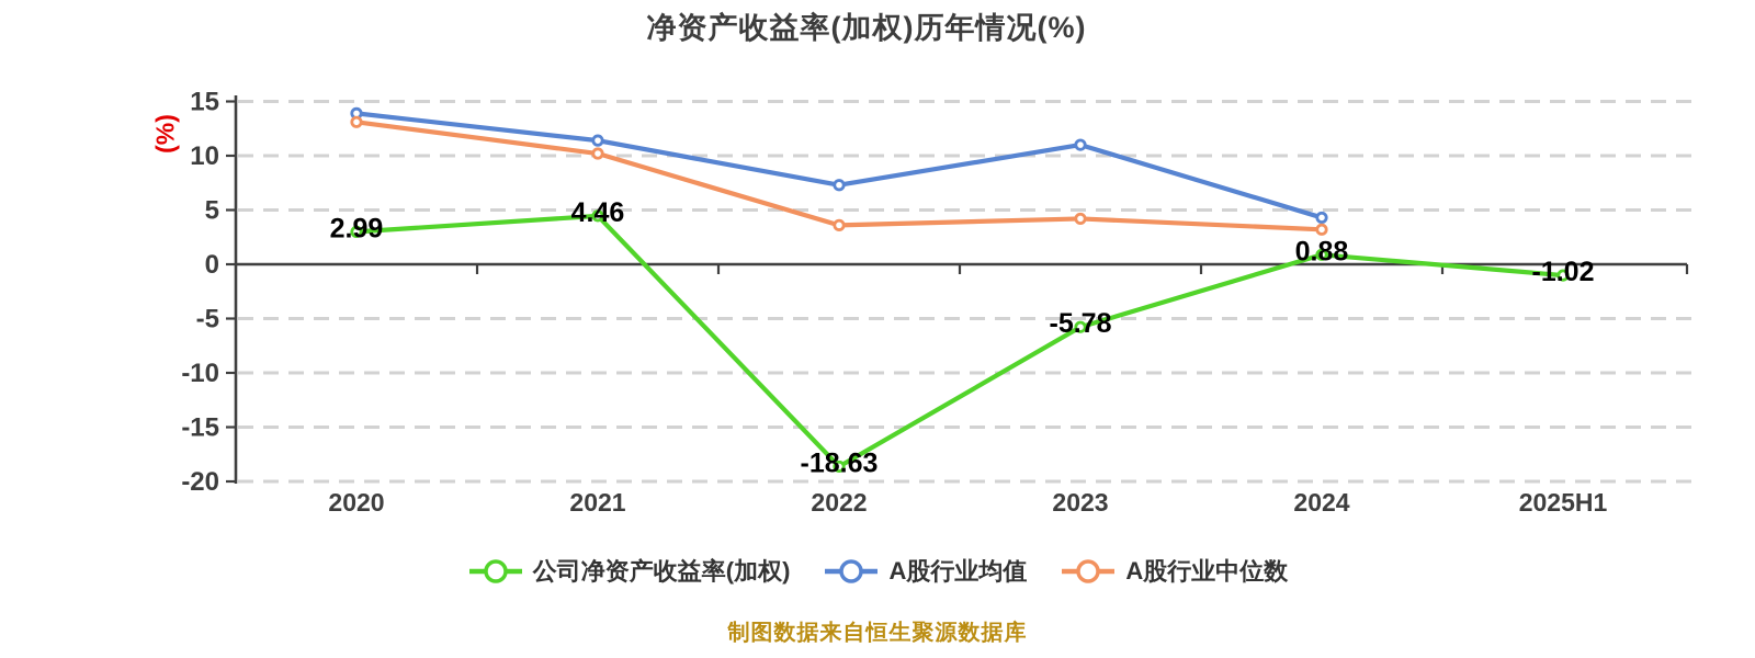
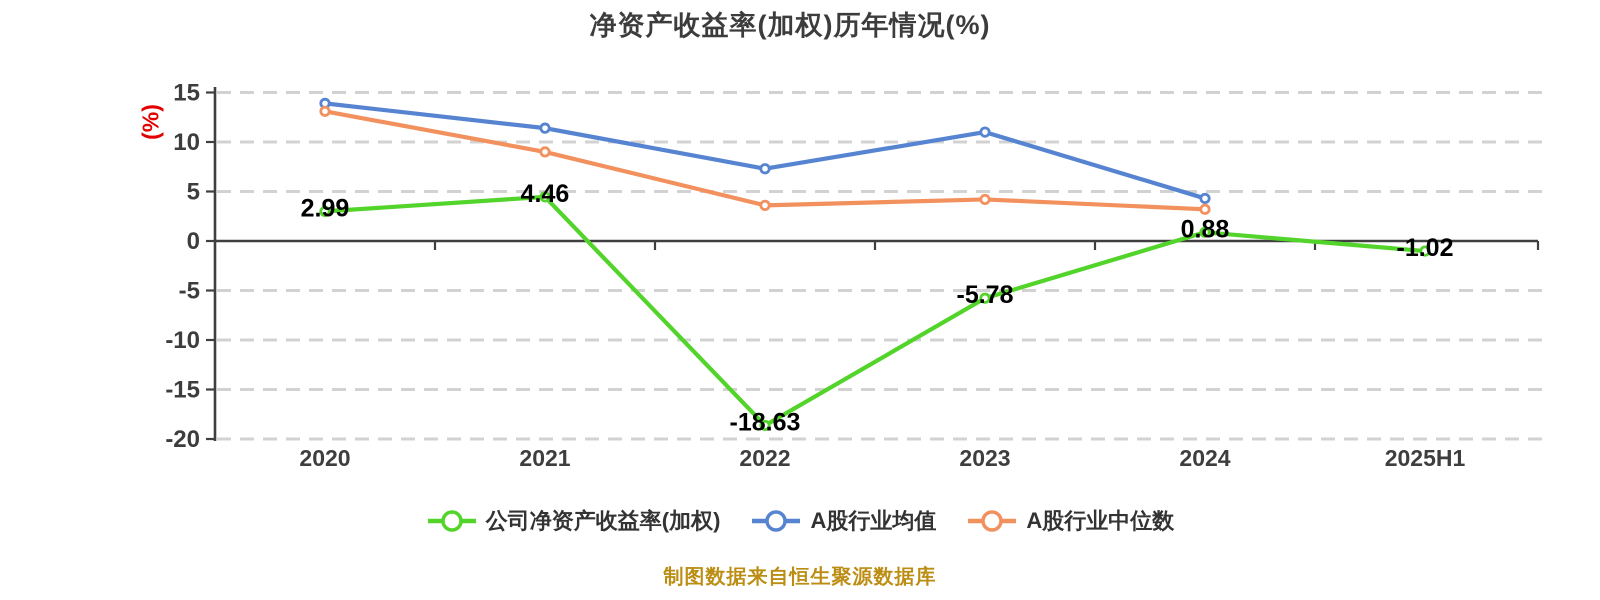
A股行业中位数/2021: 10 -> 9
